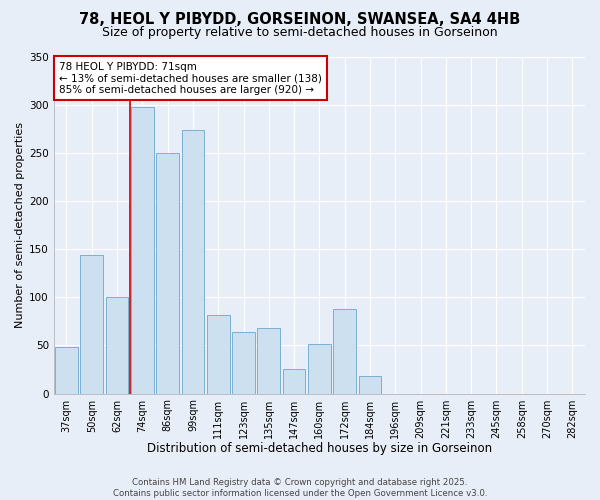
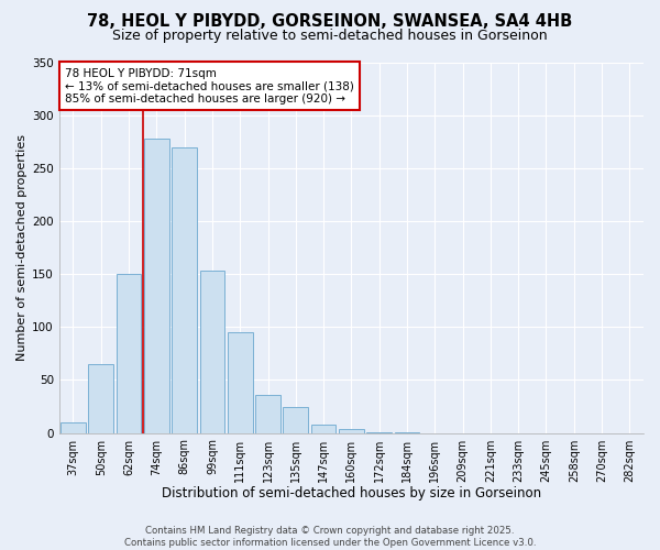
37sqm: 48 -> 10
50sqm: 144 -> 65
62sqm: 100 -> 150
74sqm: 298 -> 278
86sqm: 250 -> 270
99sqm: 274 -> 153
111sqm: 82 -> 95
123sqm: 64 -> 36
135sqm: 68 -> 25
147sqm: 26 -> 8
160sqm: 52 -> 4
172sqm: 88 -> 1
184sqm: 18 -> 1
